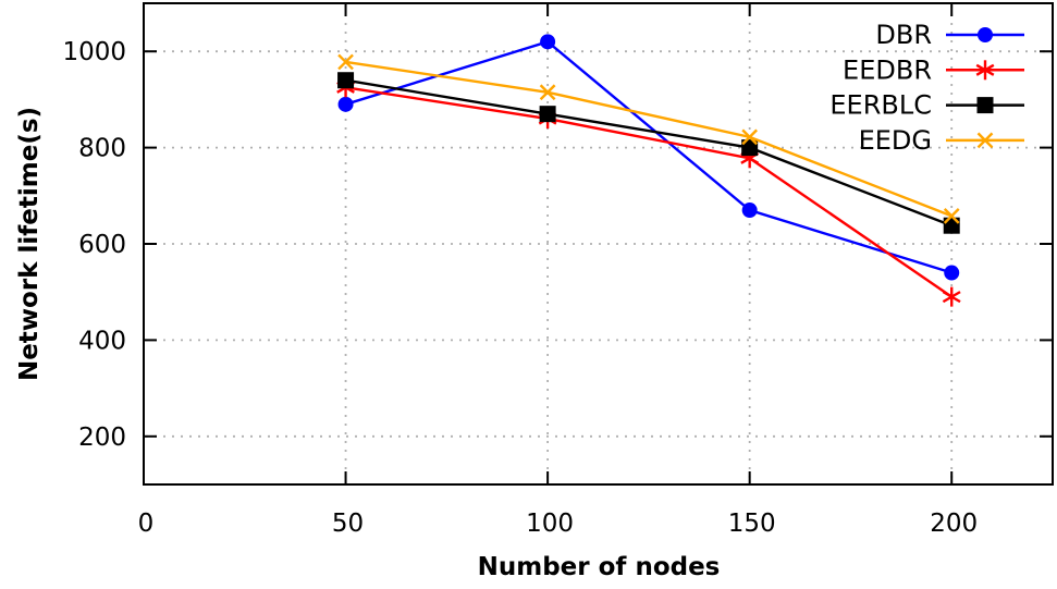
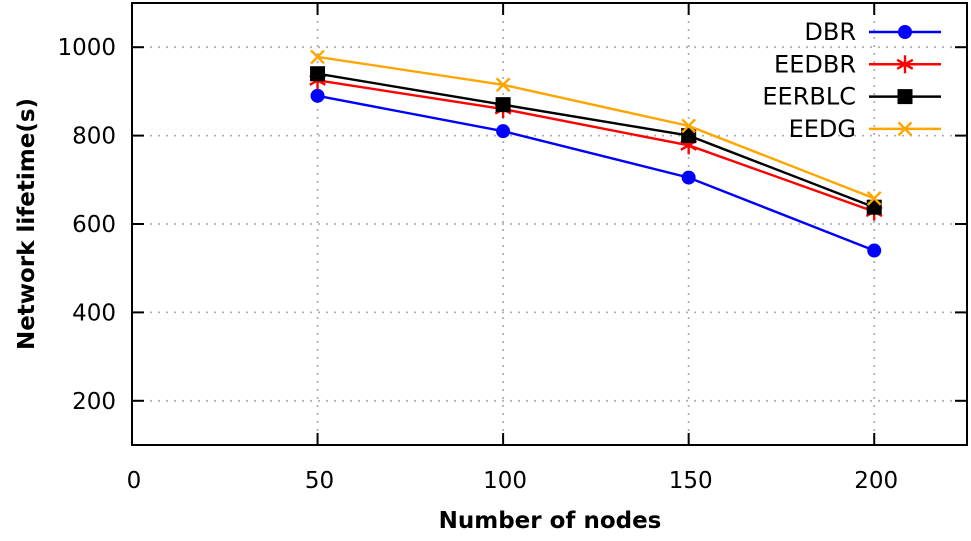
DBR/100: 1020 -> 810
DBR/150: 670 -> 700
EEDBR/200: 490 -> 630
